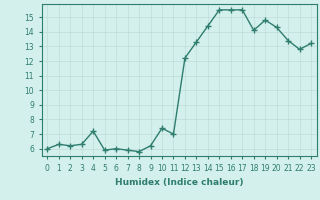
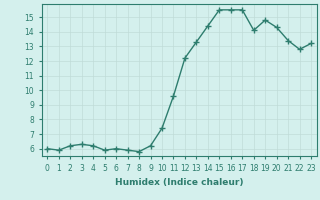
1: 6.3 -> 5.9
4: 7.2 -> 6.2
11: 7.0 -> 9.6
